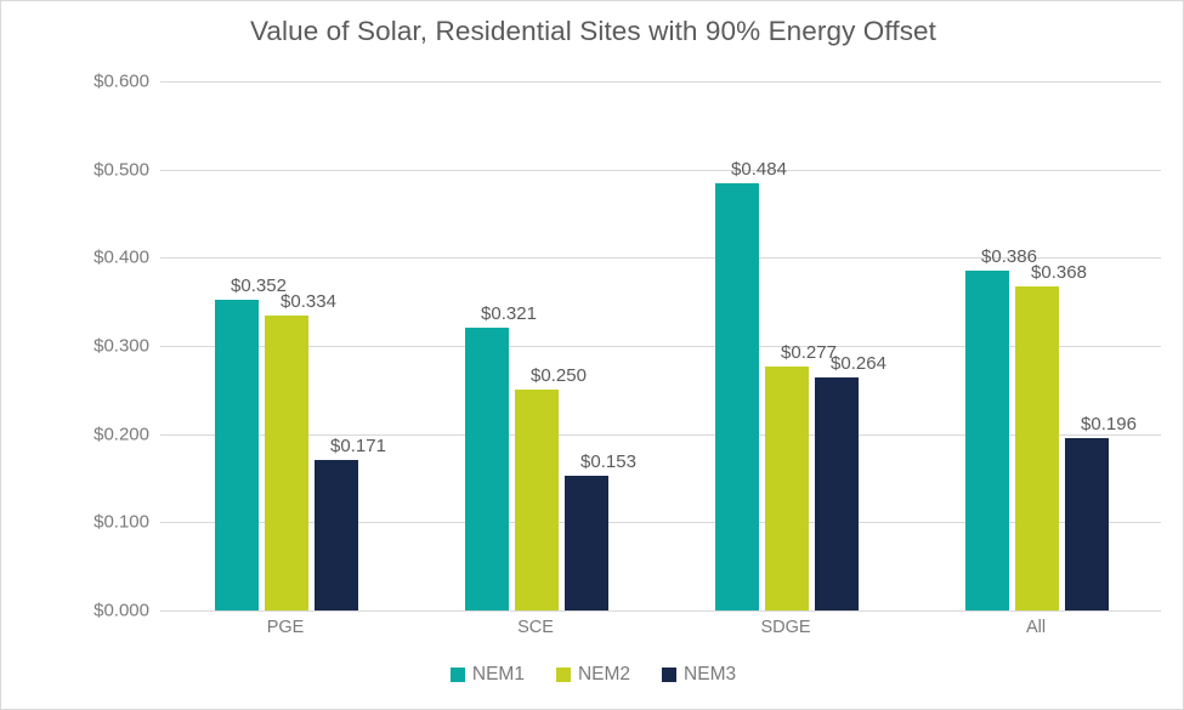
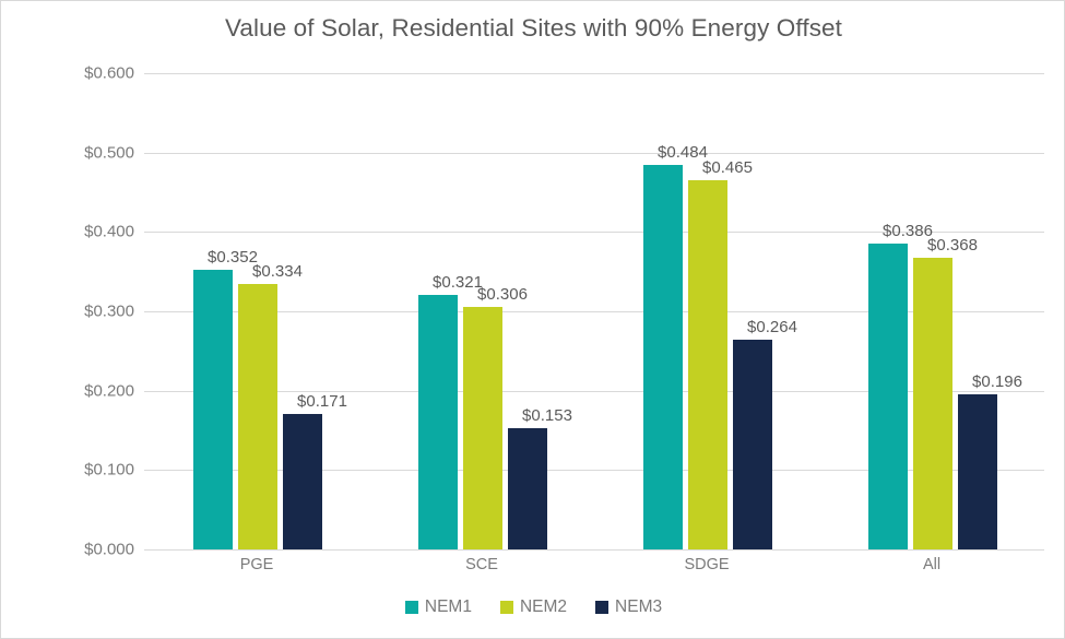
NEM2/SCE: $0.250 -> $0.306
NEM2/SDGE: $0.277 -> $0.465
